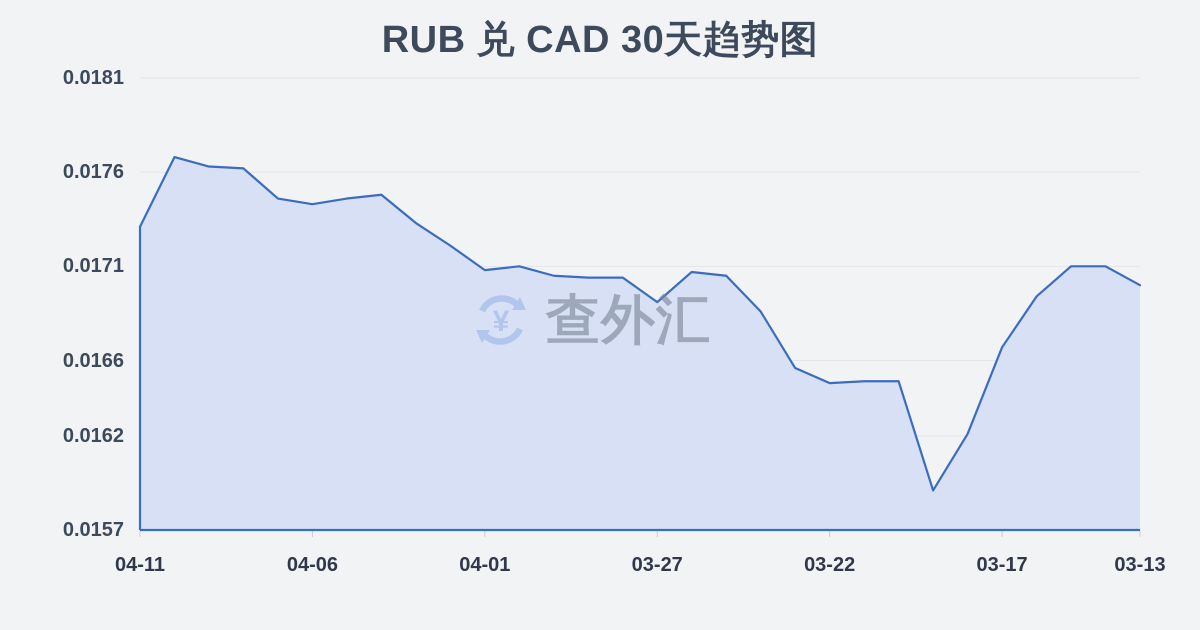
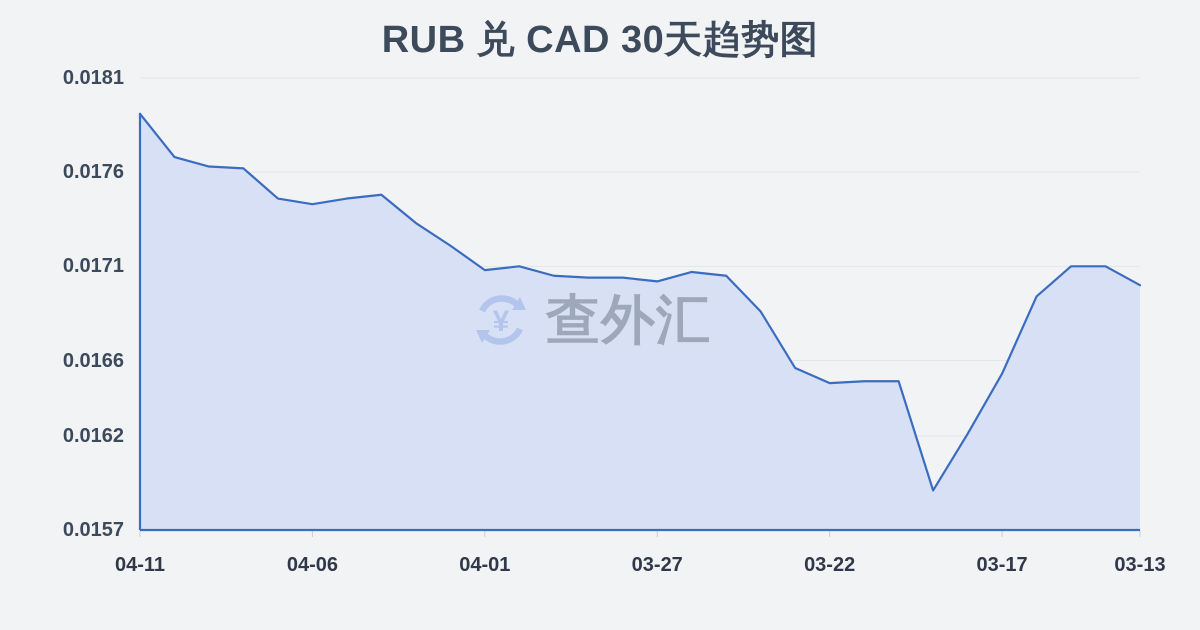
04-11: 0.01731 -> 0.01791
03-27: 0.01691 -> 0.01702
03-17: 0.01667 -> 0.01653
